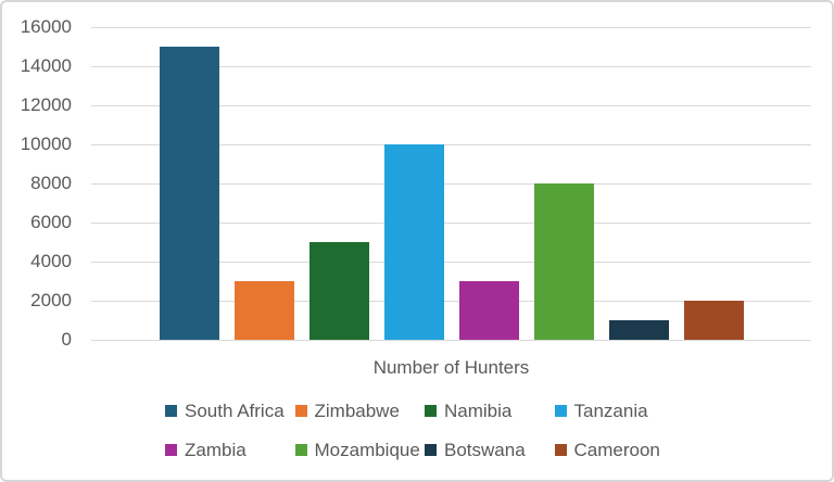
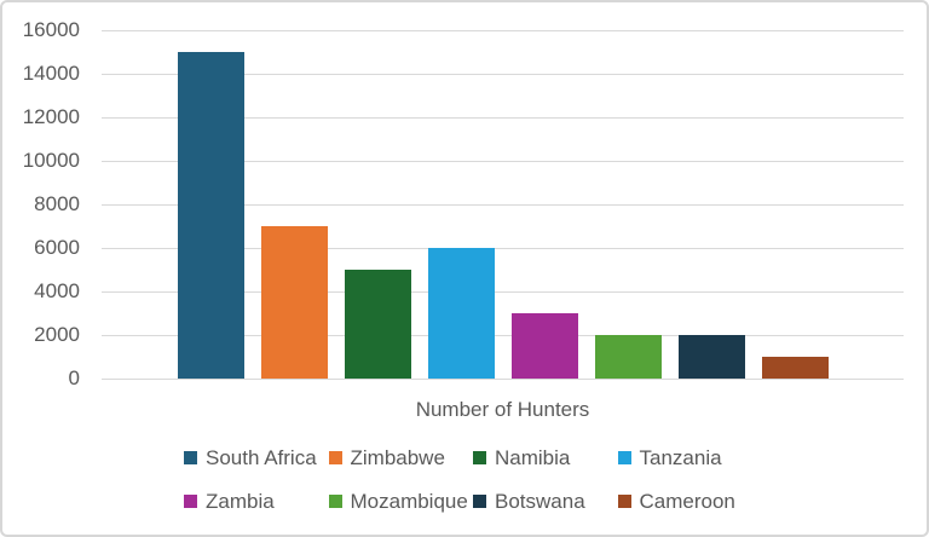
Zimbabwe: 3000 -> 7000
Tanzania: 10000 -> 6000
Mozambique: 8000 -> 2000
Botswana: 1000 -> 2000
Cameroon: 2000 -> 1000
